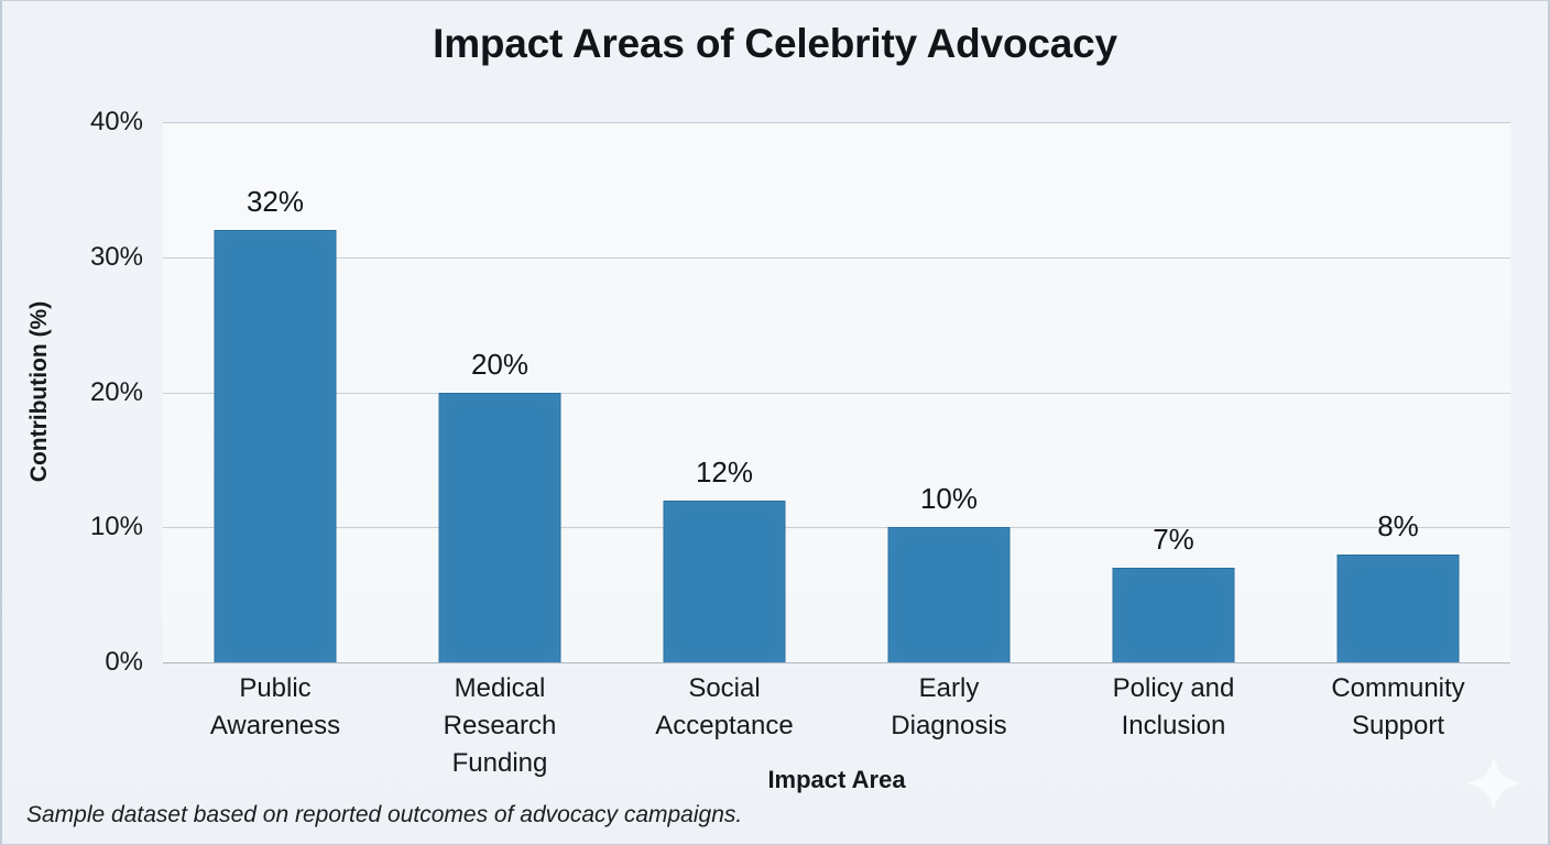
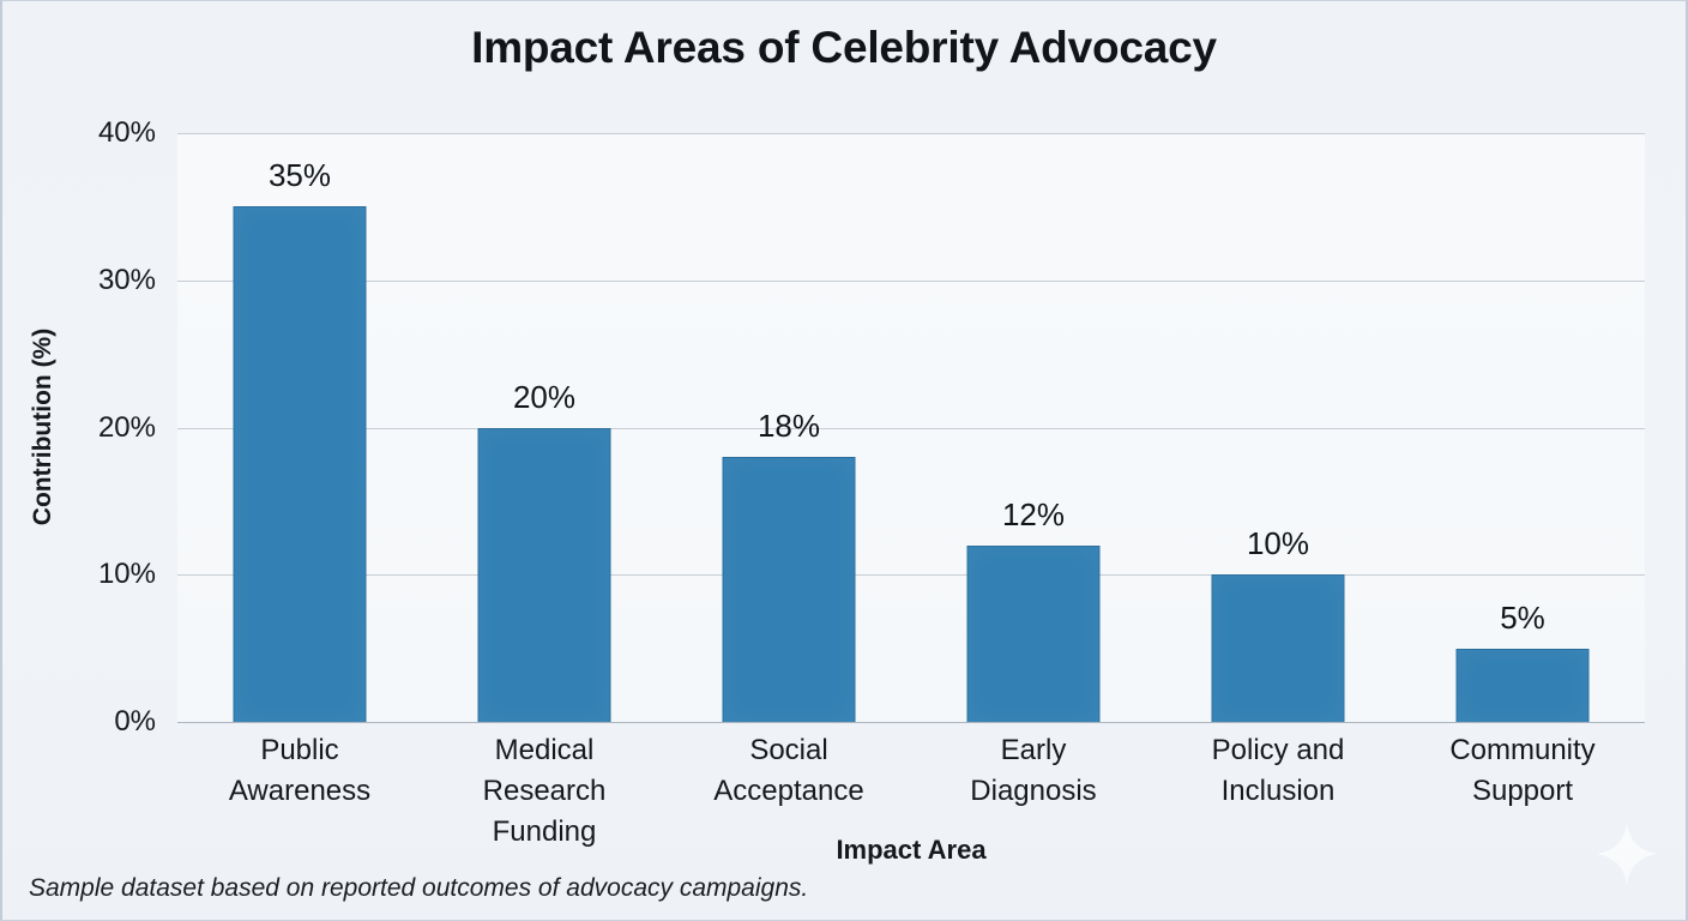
Public Awareness: 32% -> 35%
Social Acceptance: 12% -> 18%
Early Diagnosis: 10% -> 12%
Policy and Inclusion: 7% -> 10%
Community Support: 8% -> 5%
